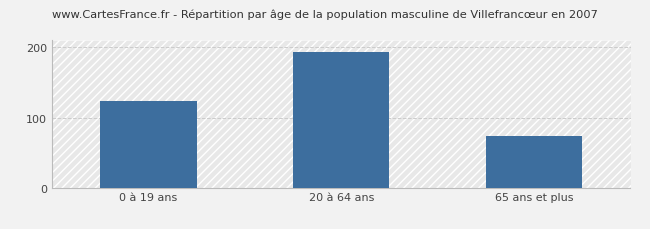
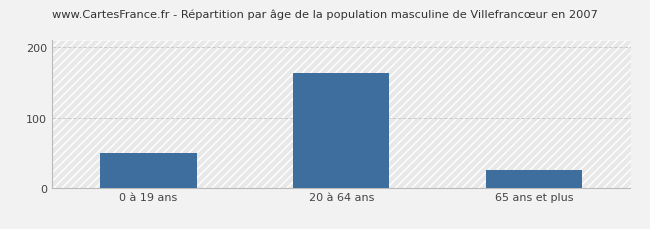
0 à 19 ans: 124 -> 50
20 à 64 ans: 194 -> 163
65 ans et plus: 74 -> 25
